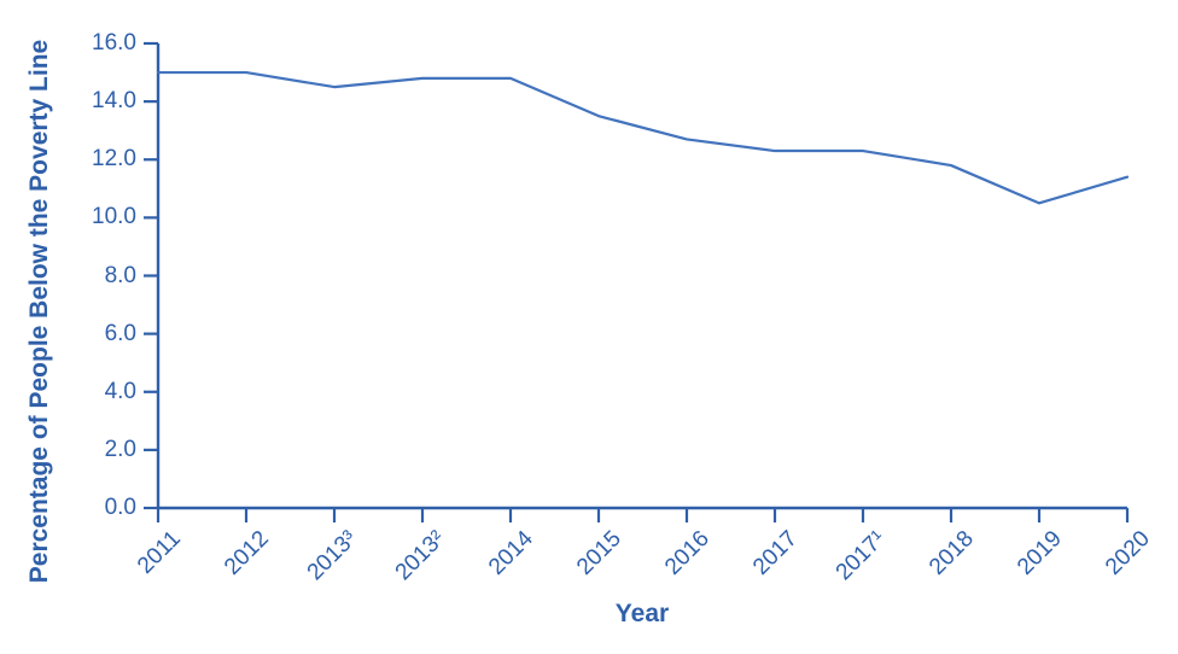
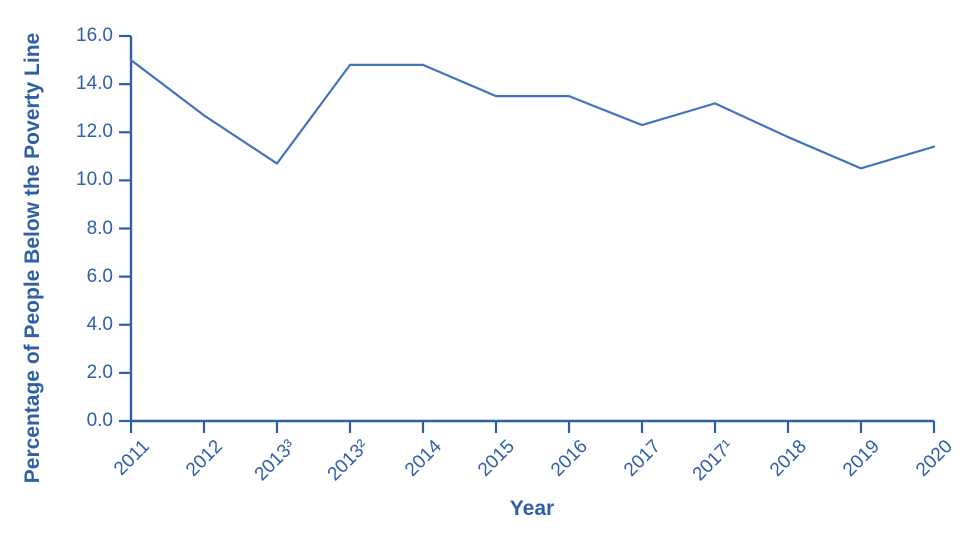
2012: 15.0 -> 12.7
2013³: 14.5 -> 10.7
2016: 12.7 -> 13.5
2017¹: 12.3 -> 13.2
